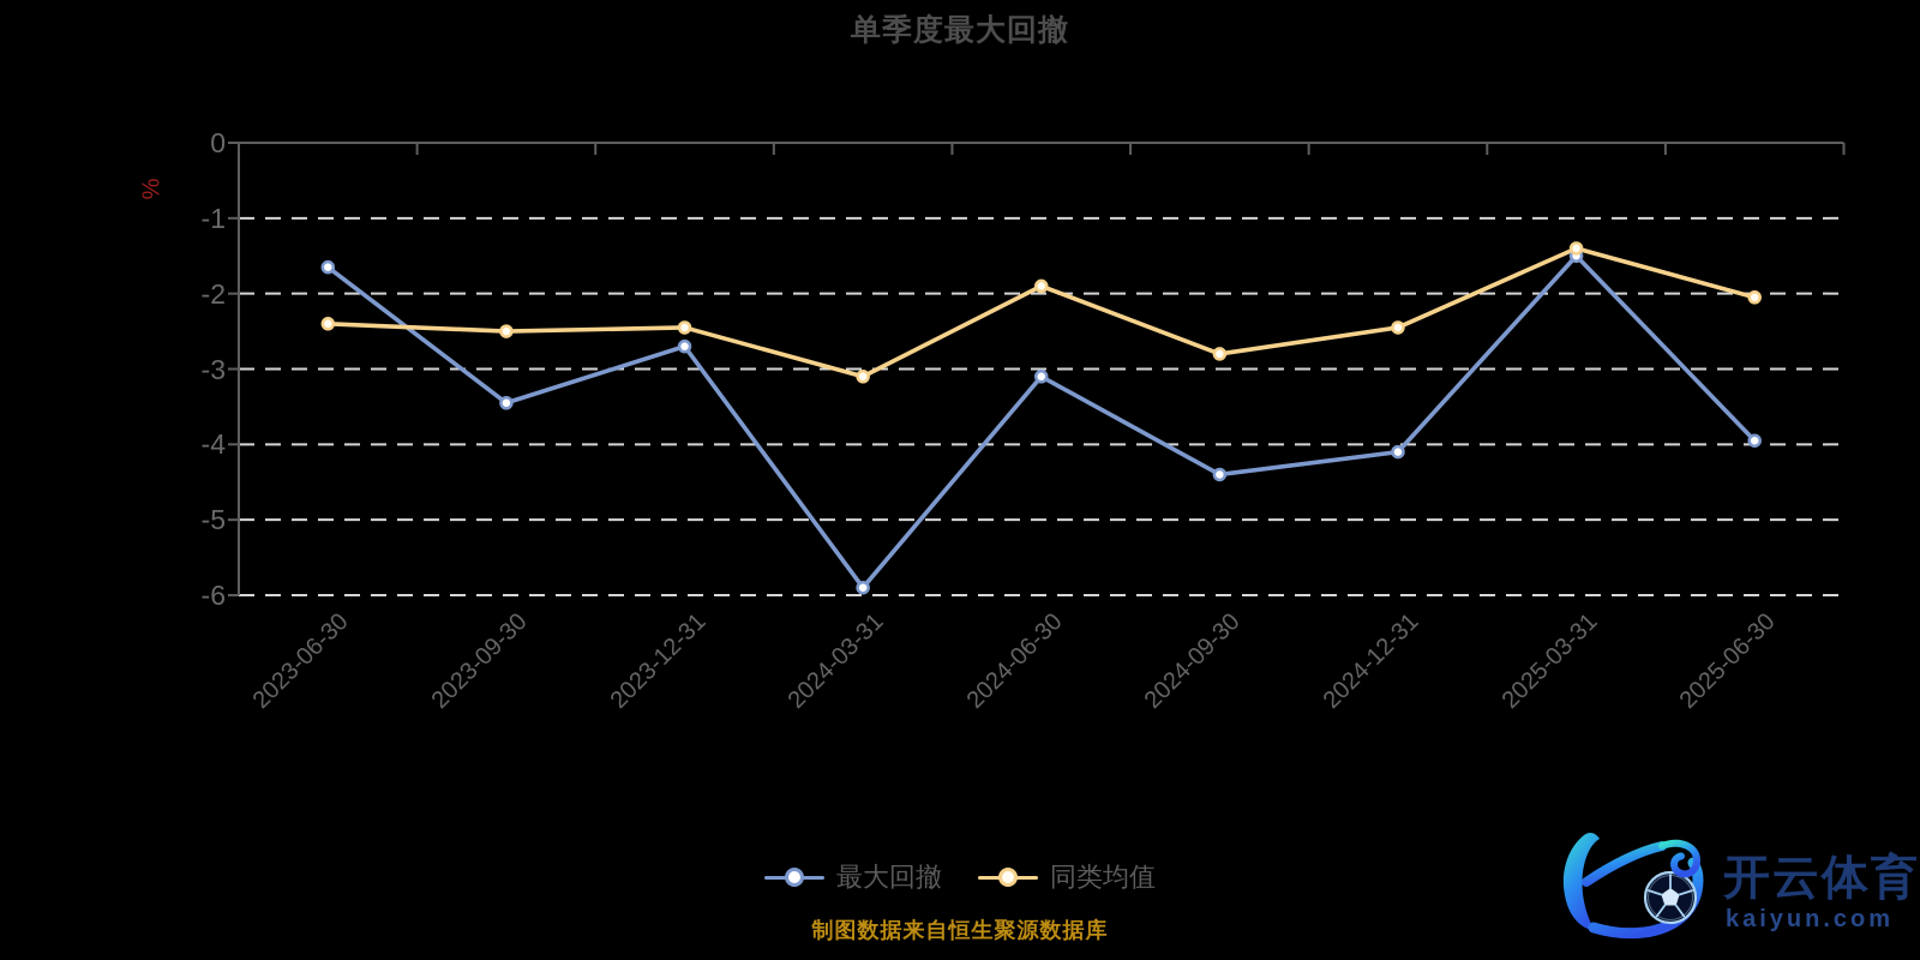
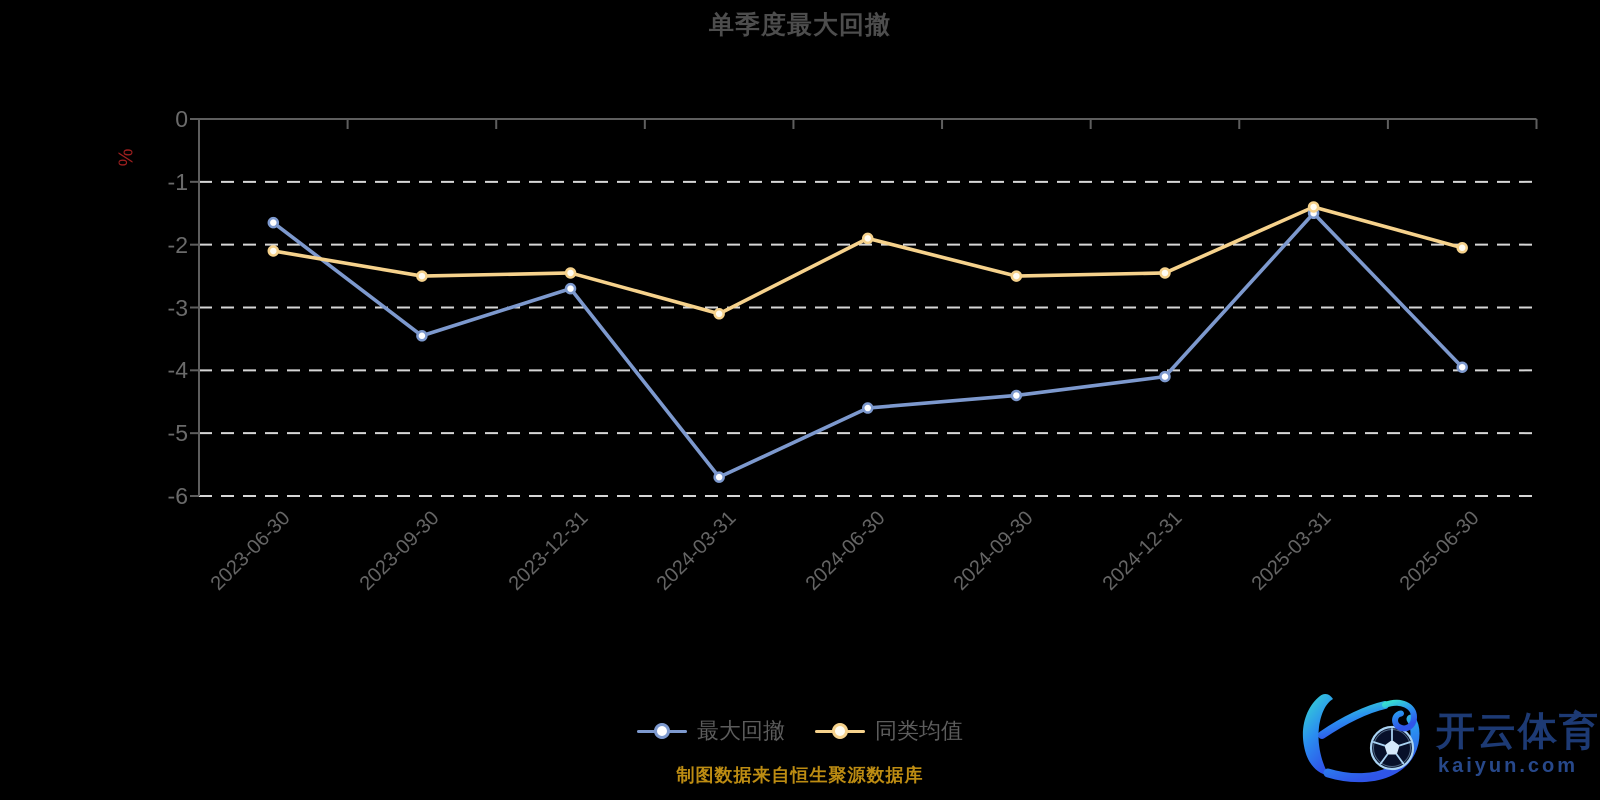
同类均值/2023-06-30: -2.4 -> -2.1
最大回撤/2024-03-31: -5.9 -> -5.7
最大回撤/2024-06-30: -3.1 -> -4.6
同类均值/2024-09-30: -2.8 -> -2.5
